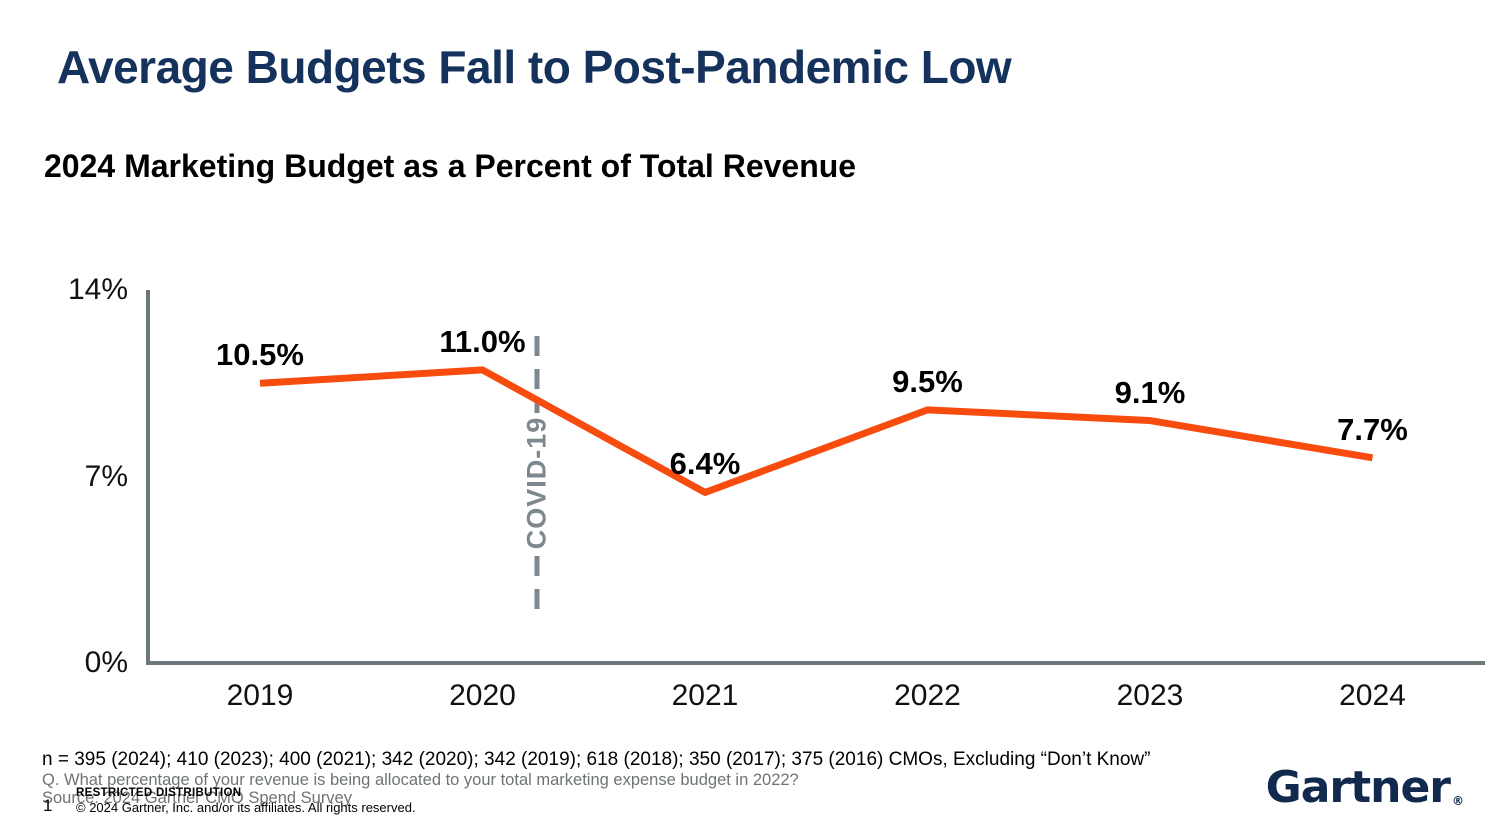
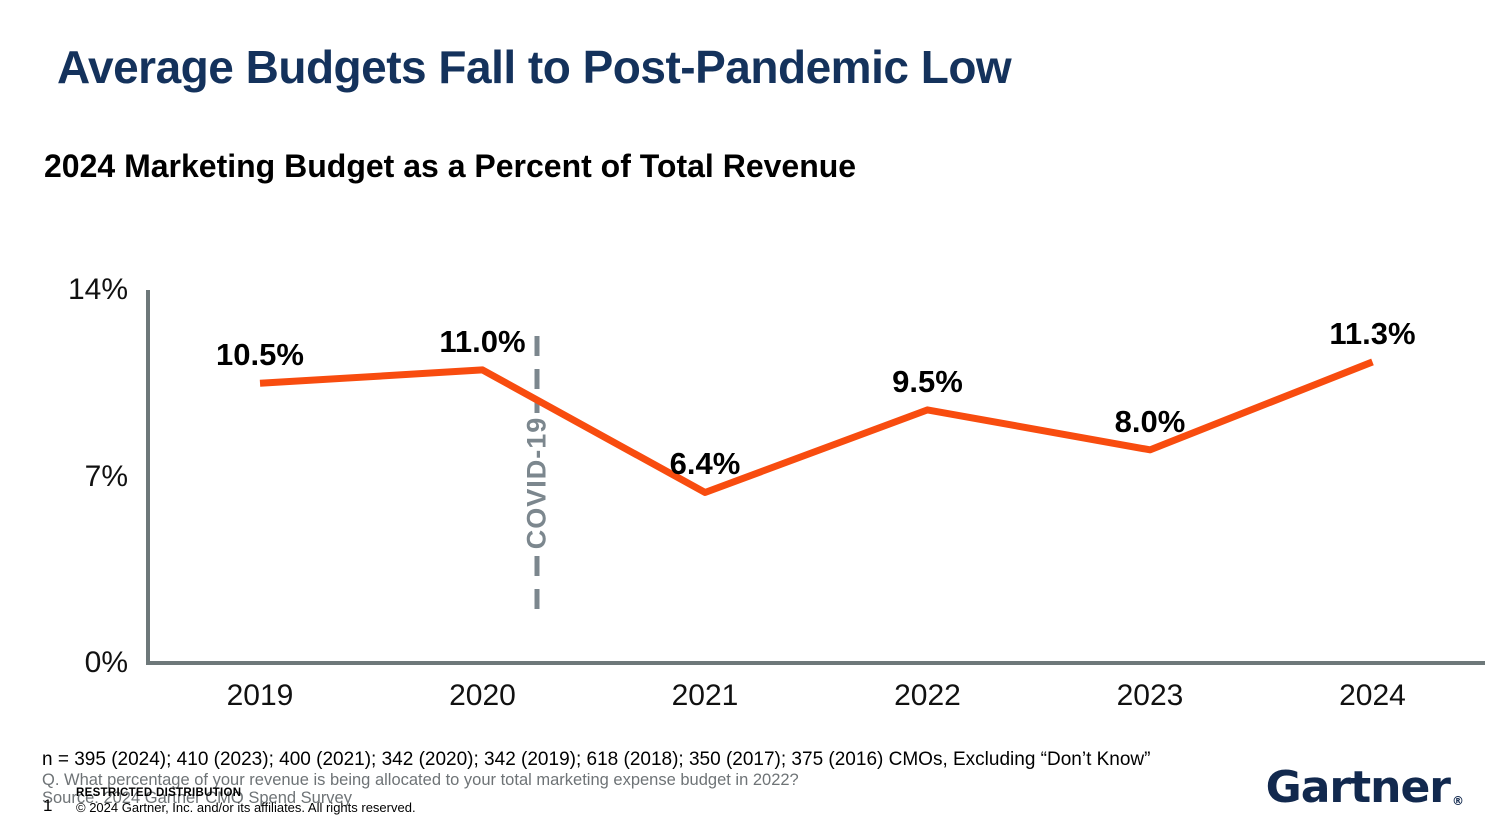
2023: 9.1% -> 8.0%
2024: 7.7% -> 11.3%
